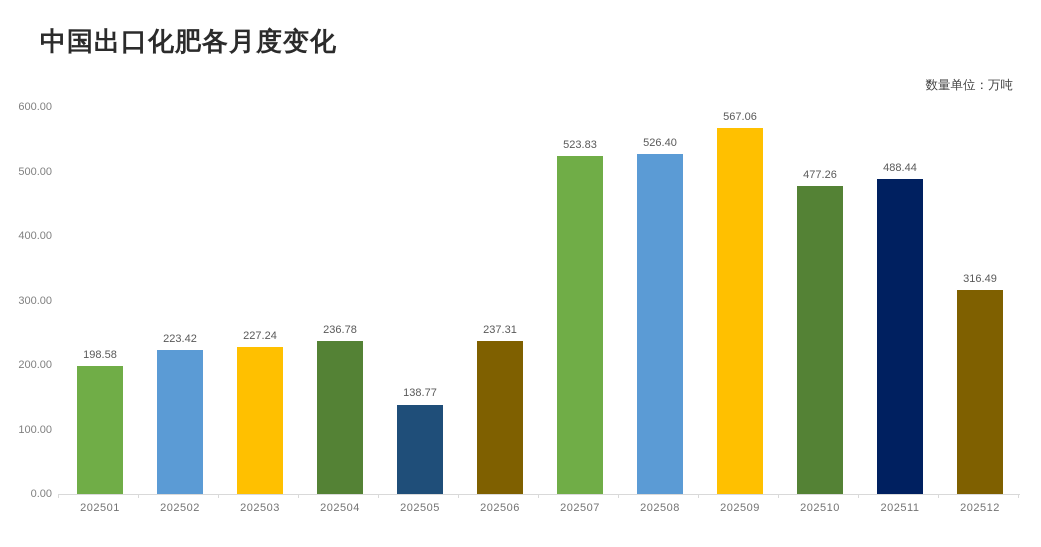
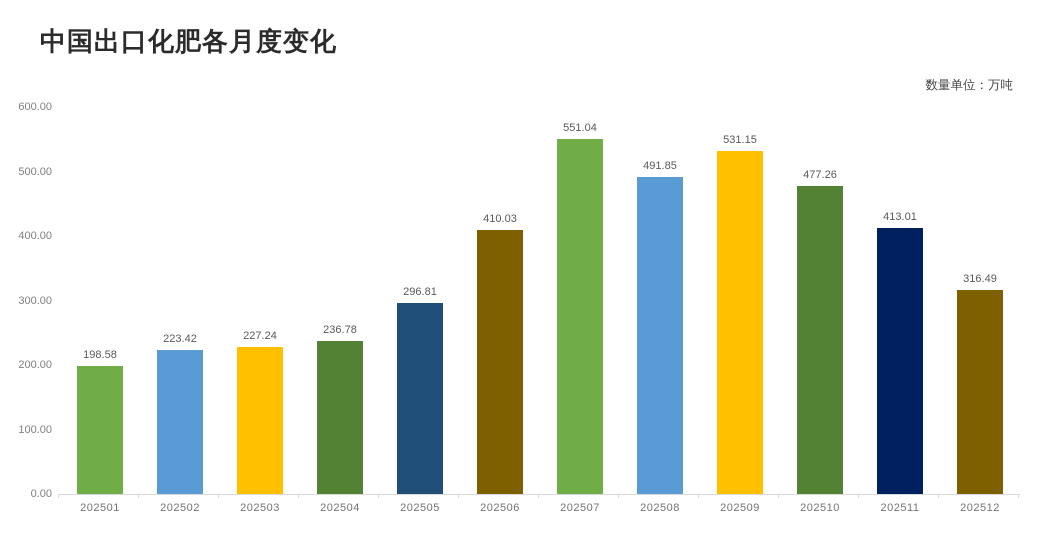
202505: 138.77 -> 296.81
202506: 237.31 -> 410.03
202507: 523.83 -> 551.04
202508: 526.40 -> 491.85
202509: 567.06 -> 531.15
202511: 488.44 -> 413.01
